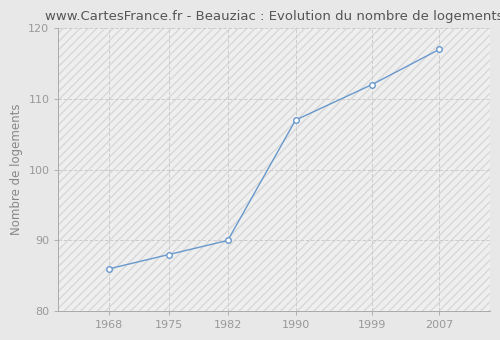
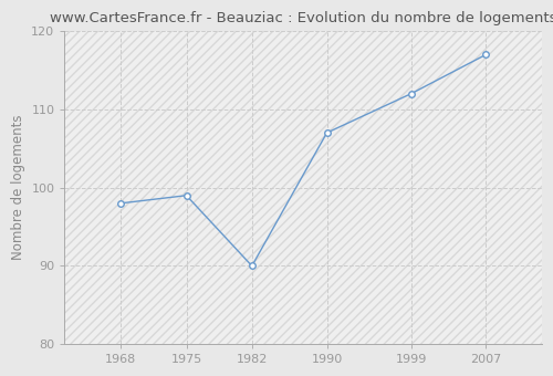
1968: 86 -> 98
1975: 88 -> 99
